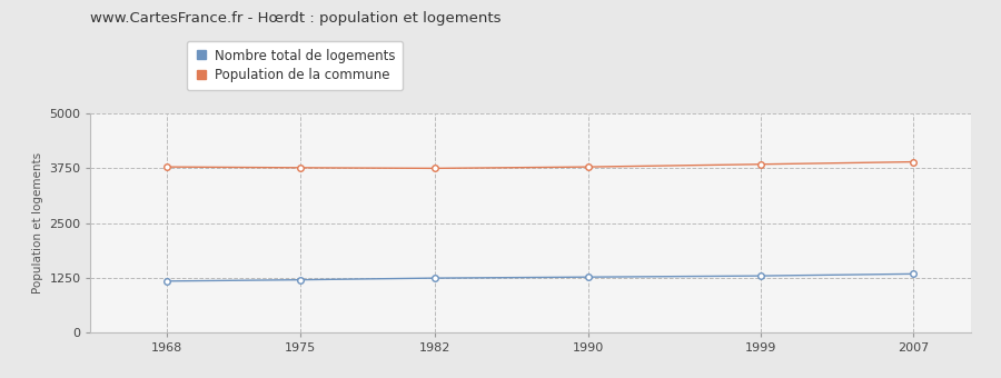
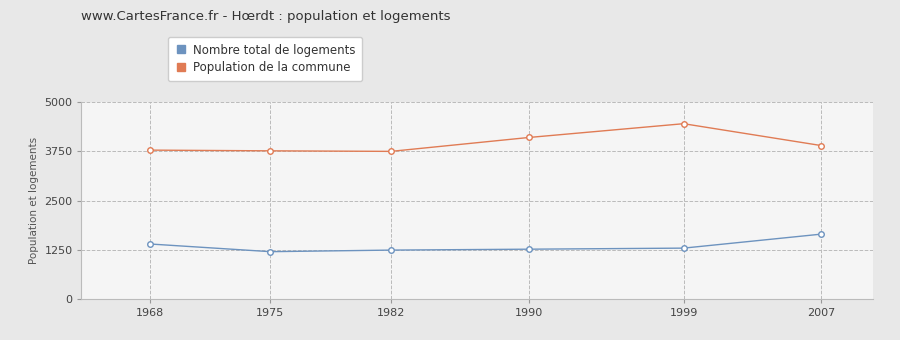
Nombre total de logements/1968: 1180 -> 1400
Population de la commune/1990: 3780 -> 4100
Population de la commune/1999: 3840 -> 4450
Nombre total de logements/2007: 1340 -> 1650
